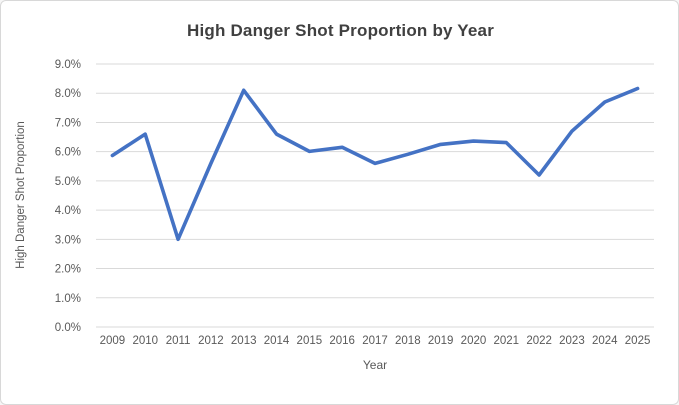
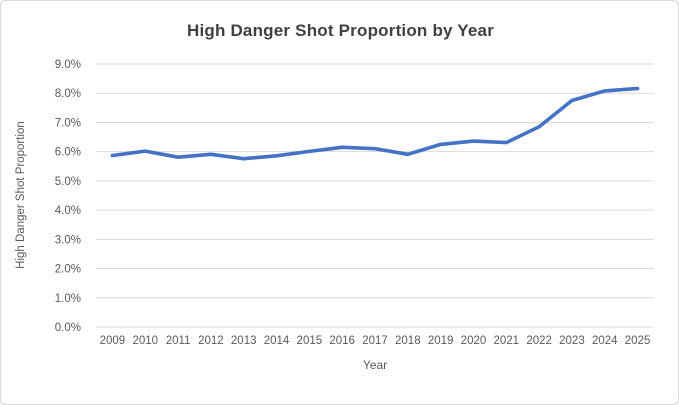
2010: 6.6% -> 6.0%
2011: 3.0% -> 5.8%
2012: 5.6% -> 5.9%
2013: 8.1% -> 5.8%
2014: 6.6% -> 5.9%
2017: 5.6% -> 6.1%
2022: 5.2% -> 6.8%
2023: 6.7% -> 7.8%
2024: 7.7% -> 8.1%
